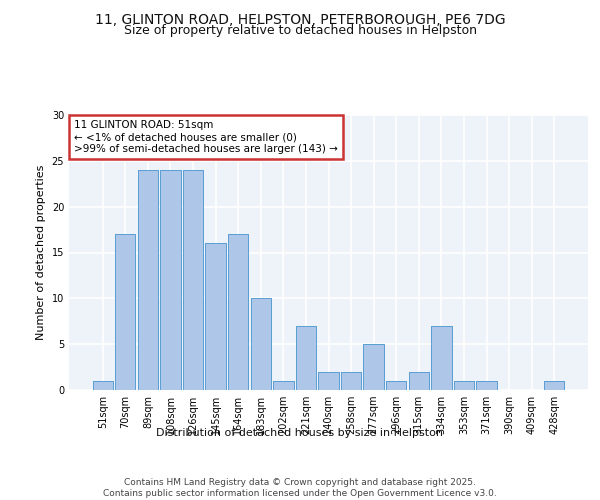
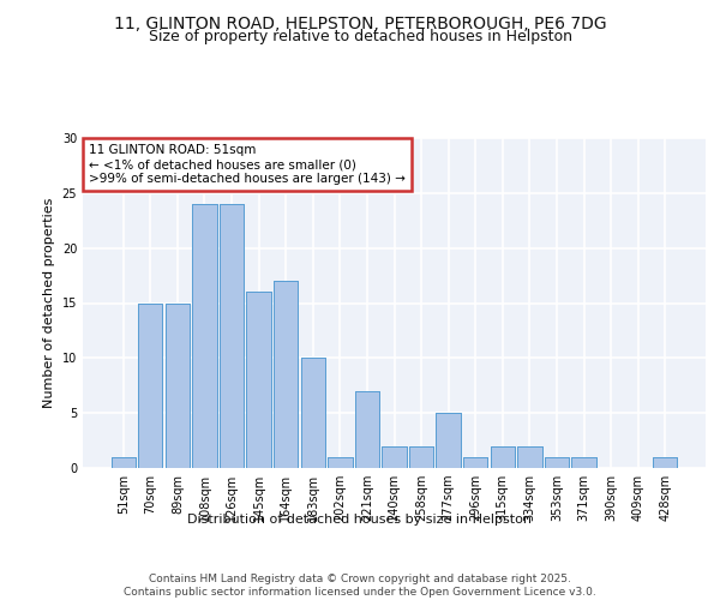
70sqm: 17 -> 15
89sqm: 24 -> 15
334sqm: 7 -> 2
